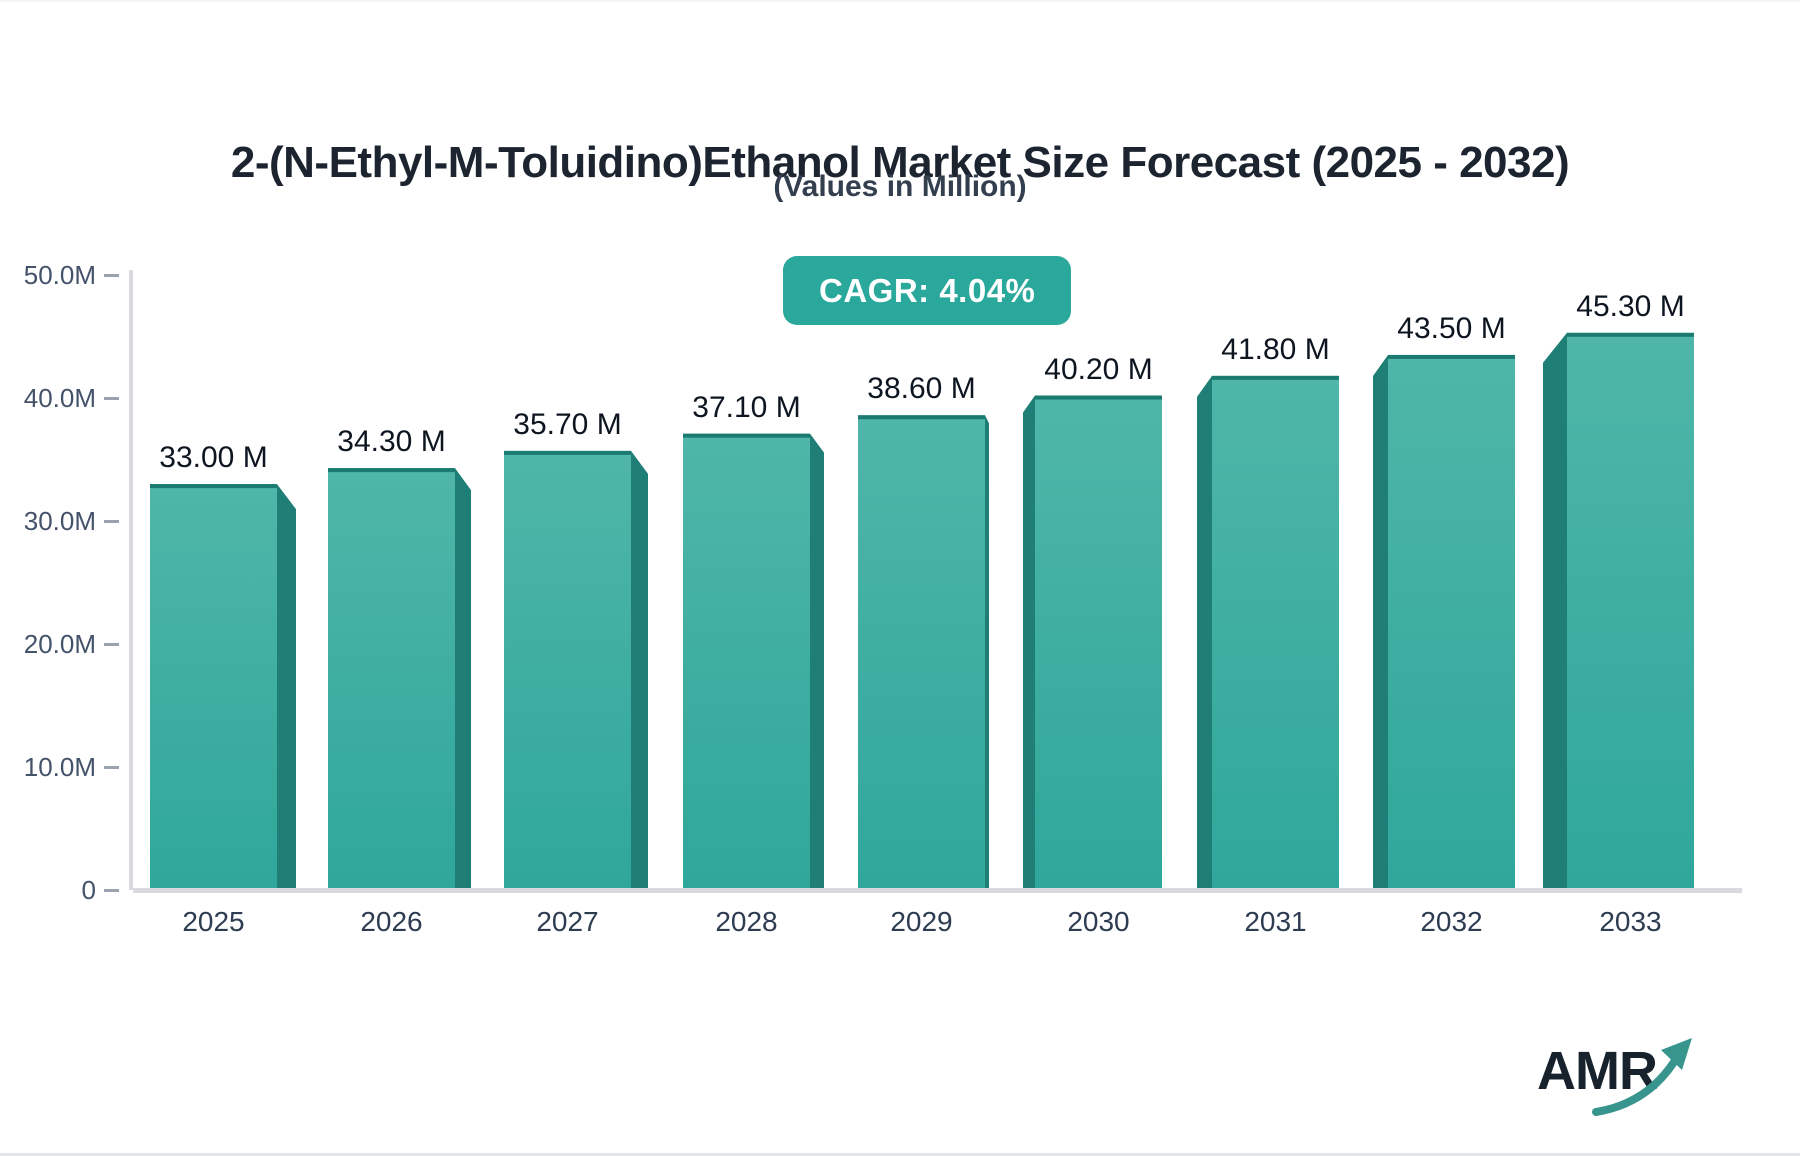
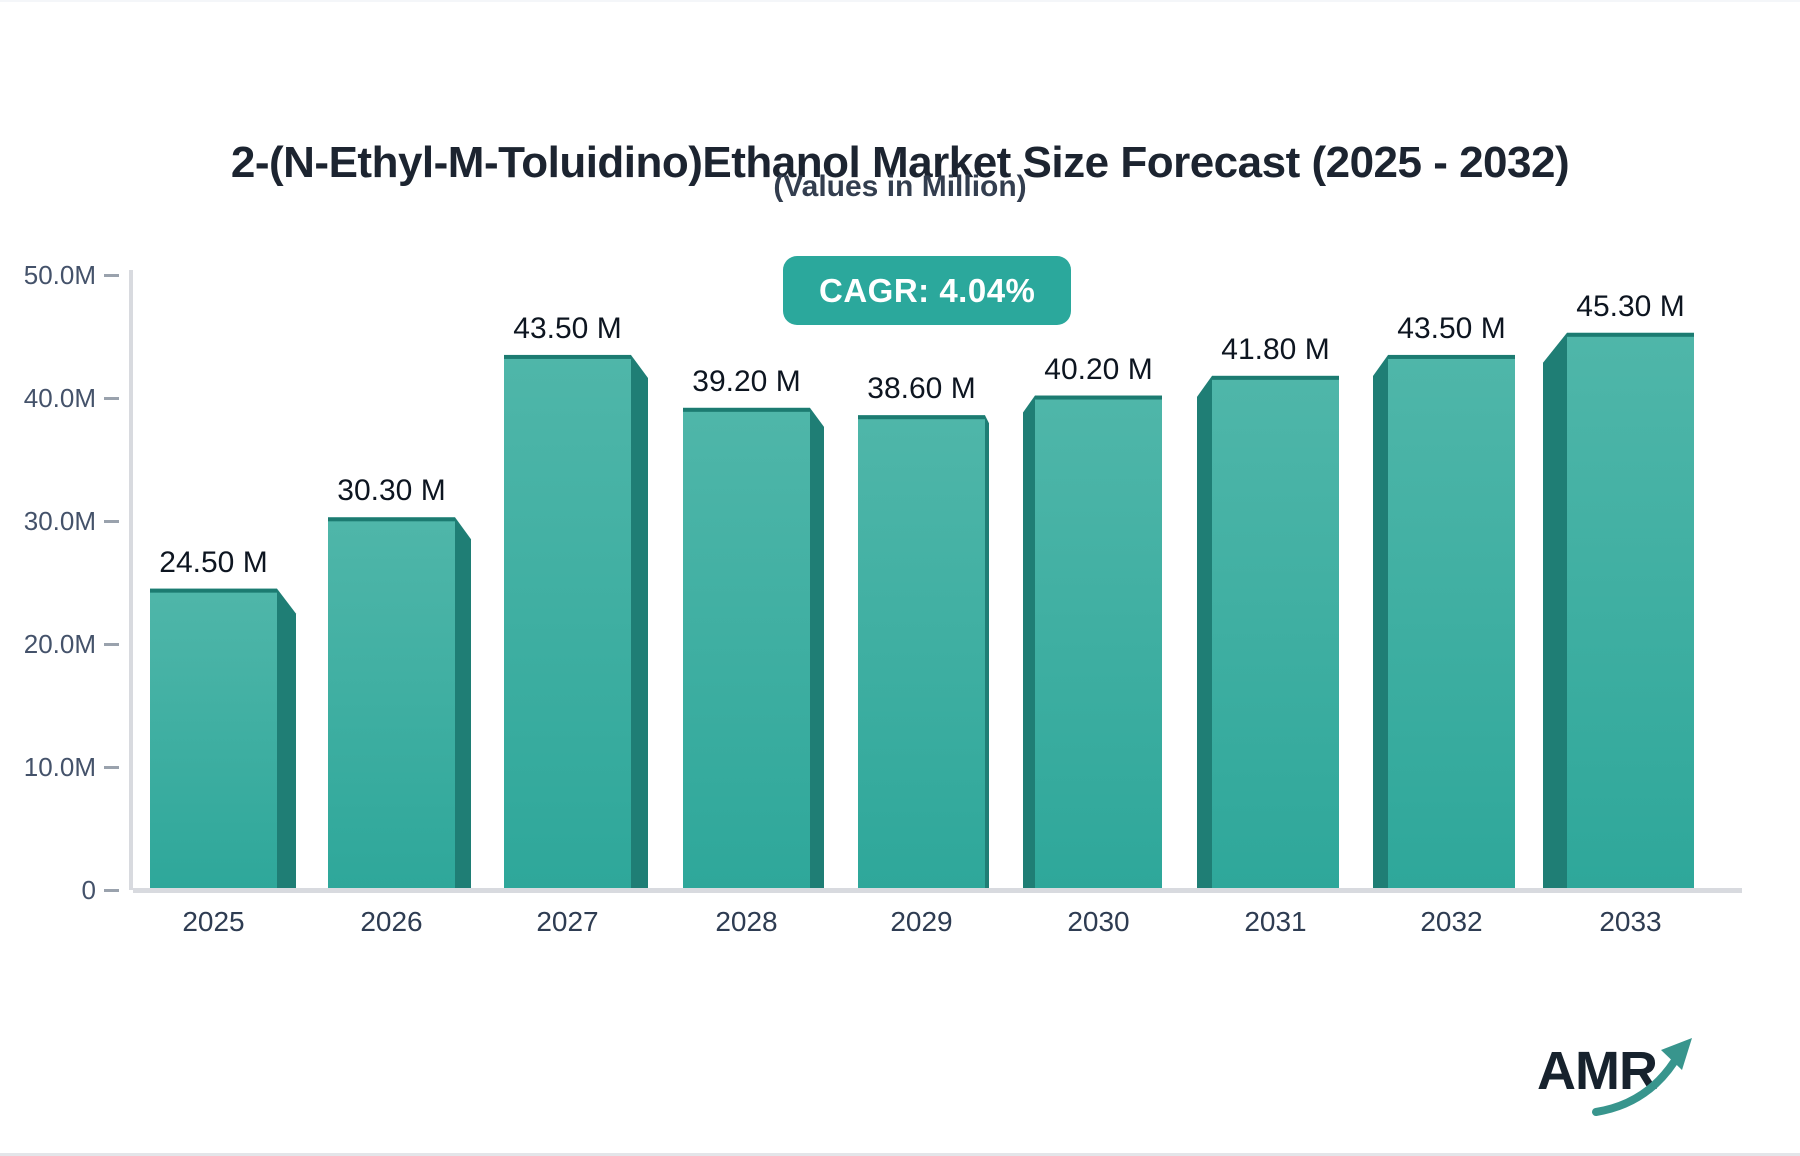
2025: 33.00 -> 24.50
2026: 34.30 -> 30.30
2027: 35.70 -> 43.50
2028: 37.10 -> 39.20
